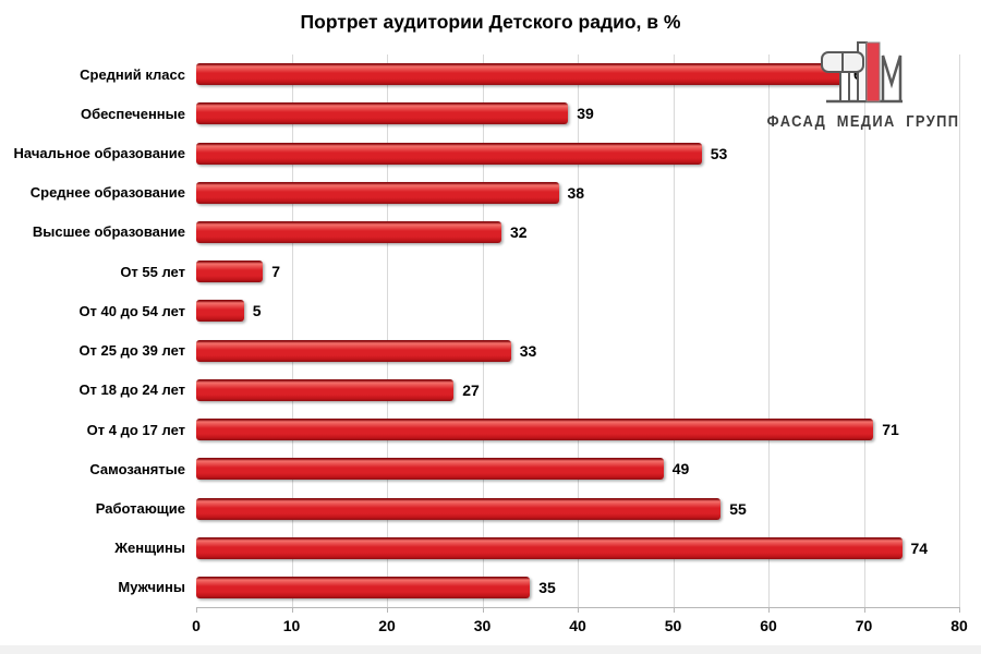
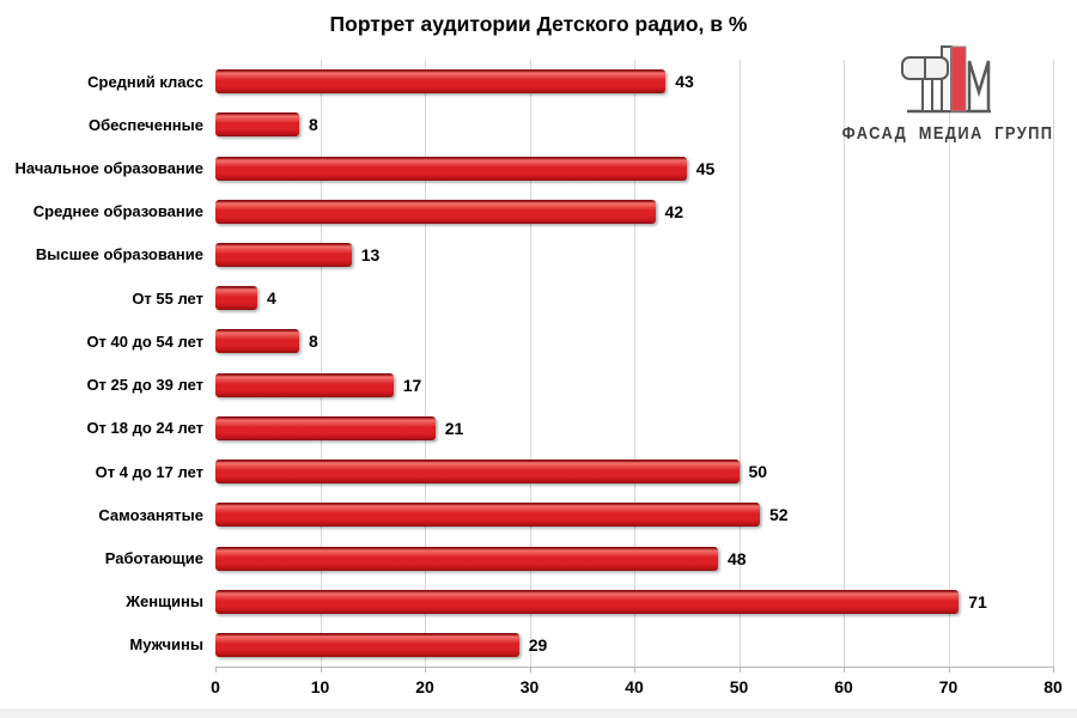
Средний класс: 68 -> 43
Обеспеченные: 39 -> 8
Начальное образование: 53 -> 45
Среднее образование: 38 -> 42
Высшее образование: 32 -> 13
От 55 лет: 7 -> 4
От 40 до 54 лет: 5 -> 8
От 25 до 39 лет: 33 -> 17
От 18 до 24 лет: 27 -> 21
От 4 до 17 лет: 71 -> 50
Самозанятые: 49 -> 52
Работающие: 55 -> 48
Женщины: 74 -> 71
Мужчины: 35 -> 29
